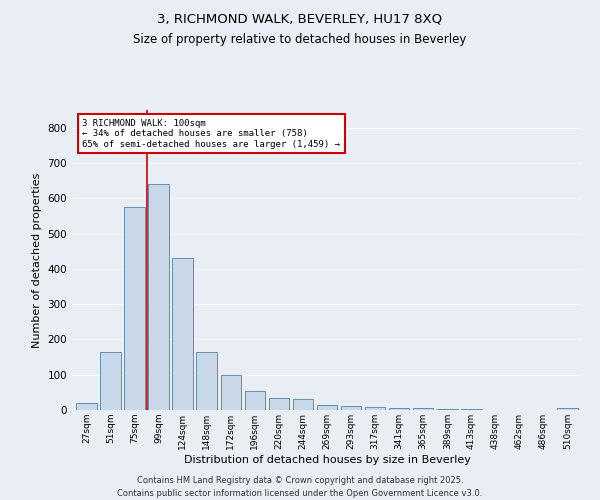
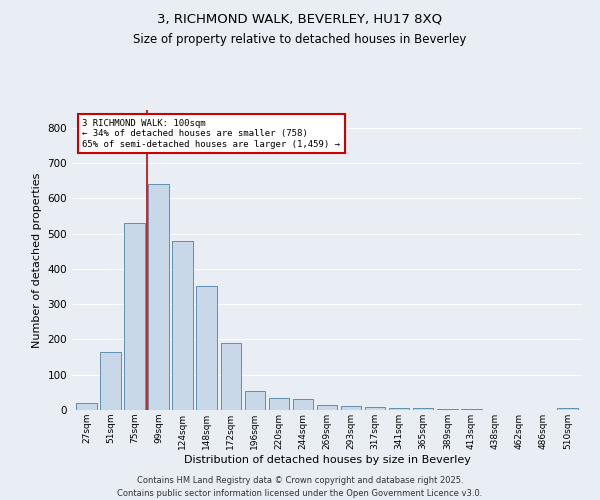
75sqm: 575 -> 530
124sqm: 430 -> 480
148sqm: 165 -> 350
172sqm: 100 -> 190
